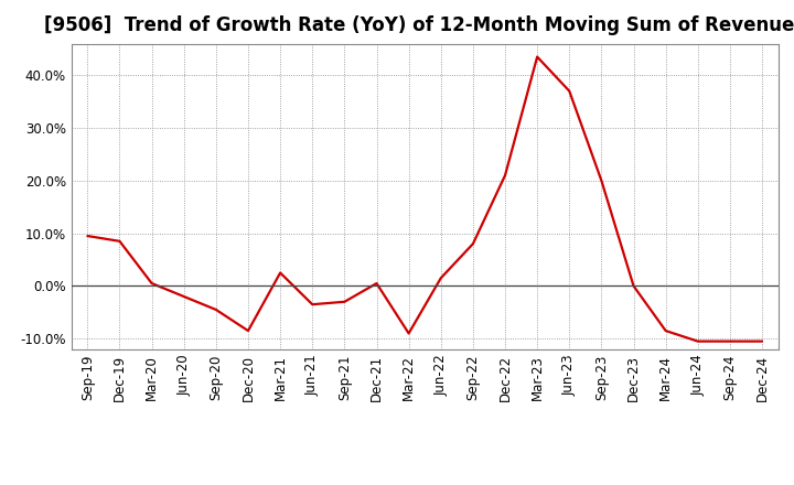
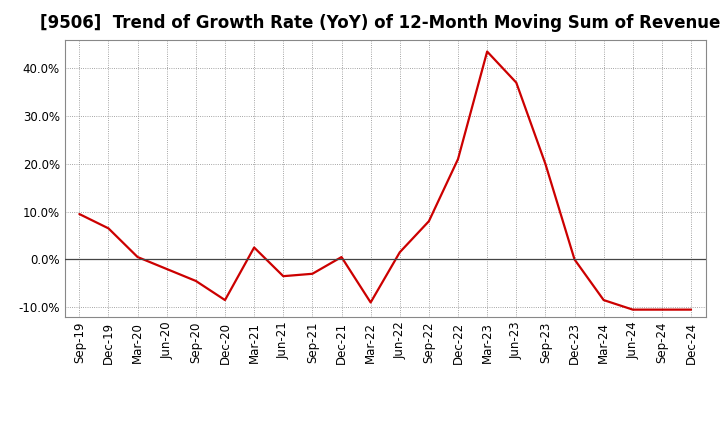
Dec-19: 8.5% -> 6.5%
